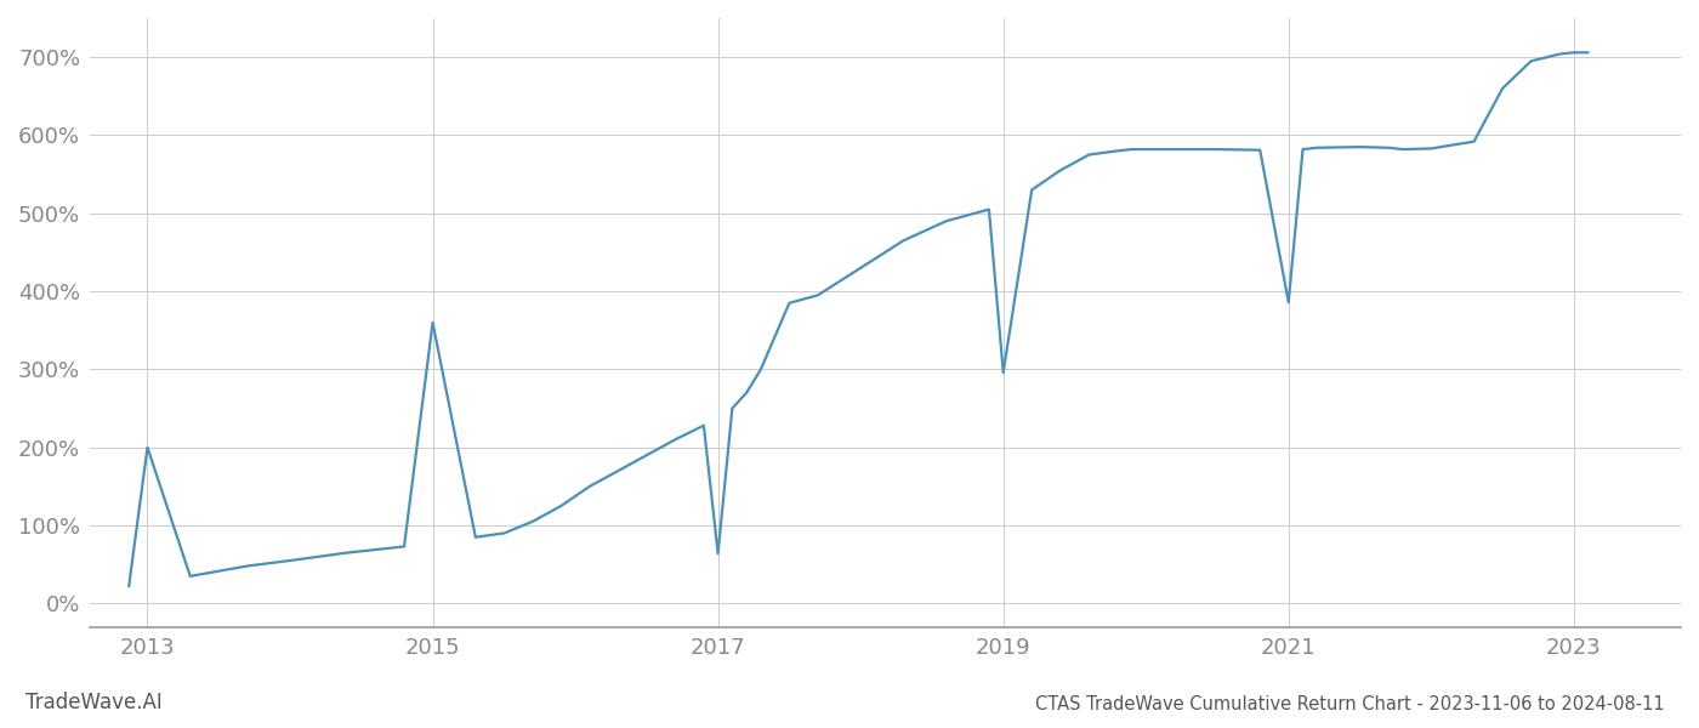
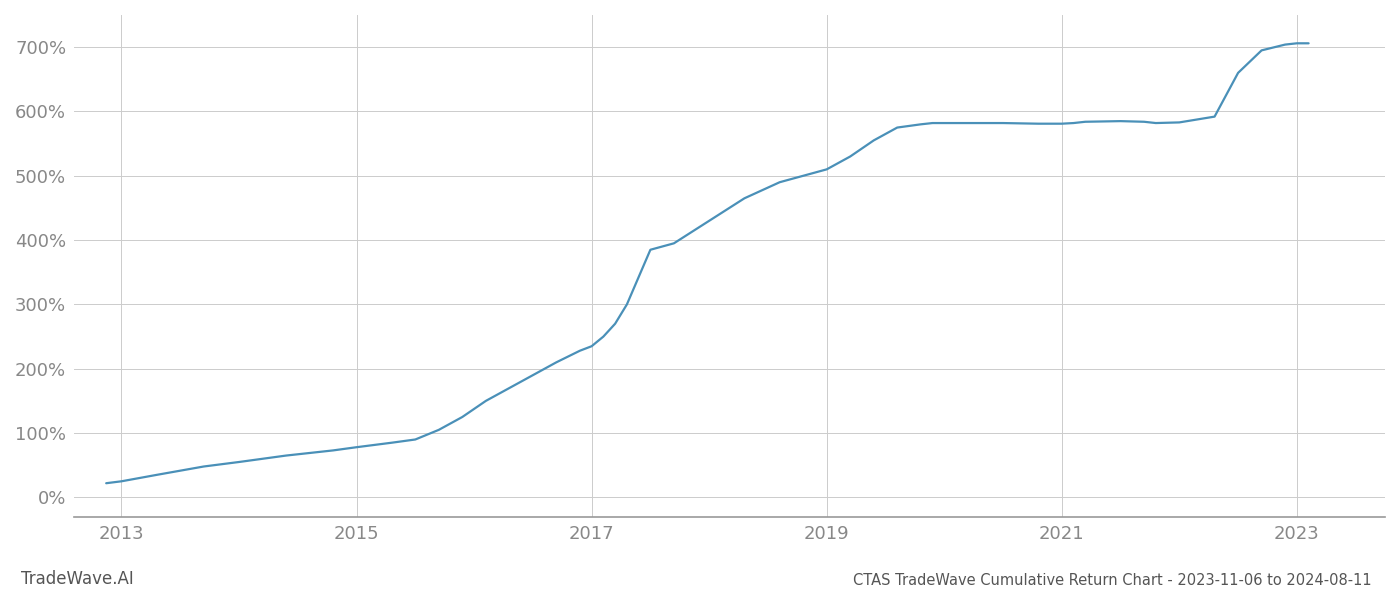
2013: 200% -> 25%
2015: 360% -> 78%
2017: 64% -> 235%
2019: 296% -> 510%
2021: 386% -> 581%
